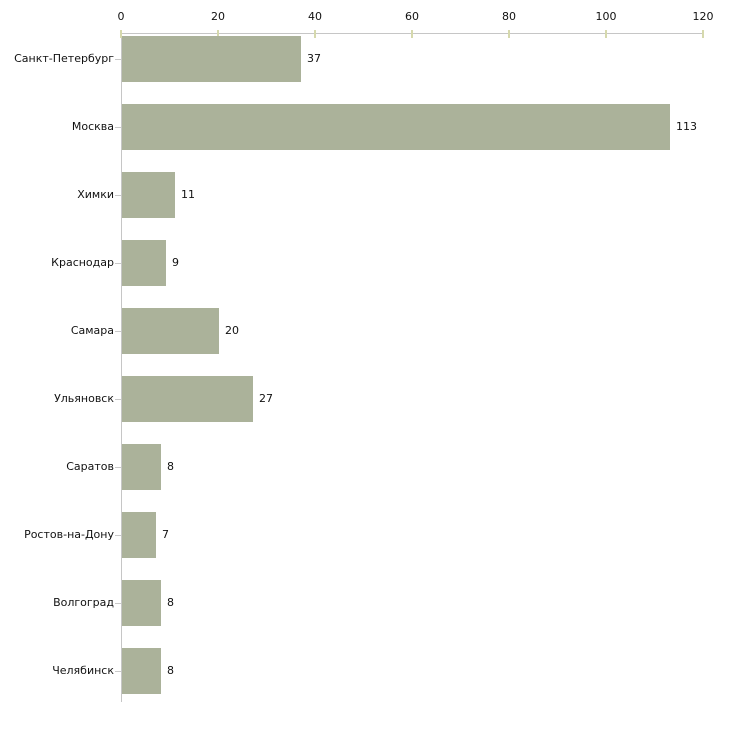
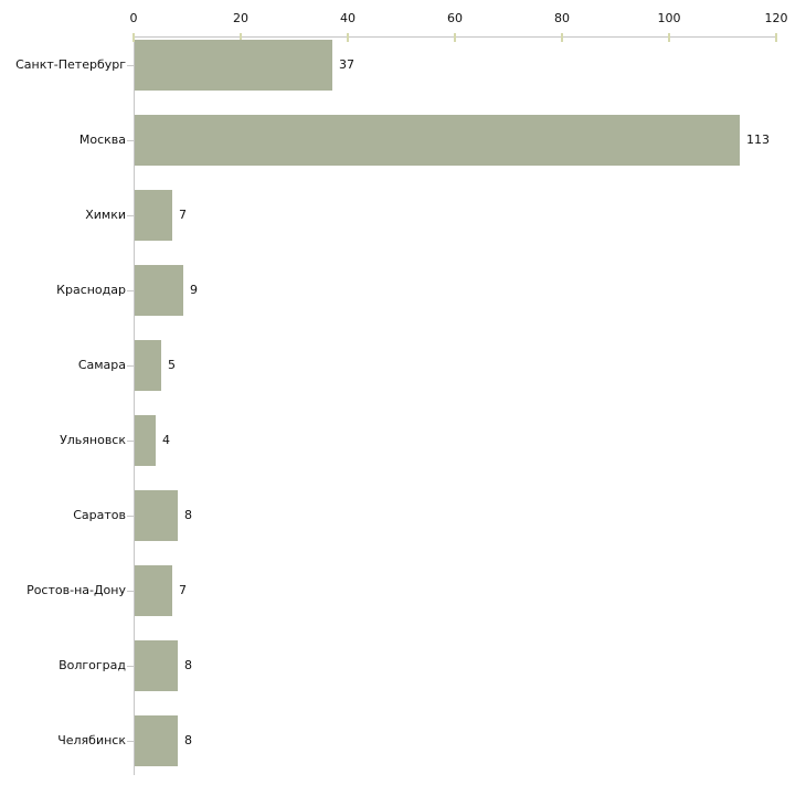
Химки: 11 -> 7
Самара: 20 -> 5
Ульяновск: 27 -> 4
